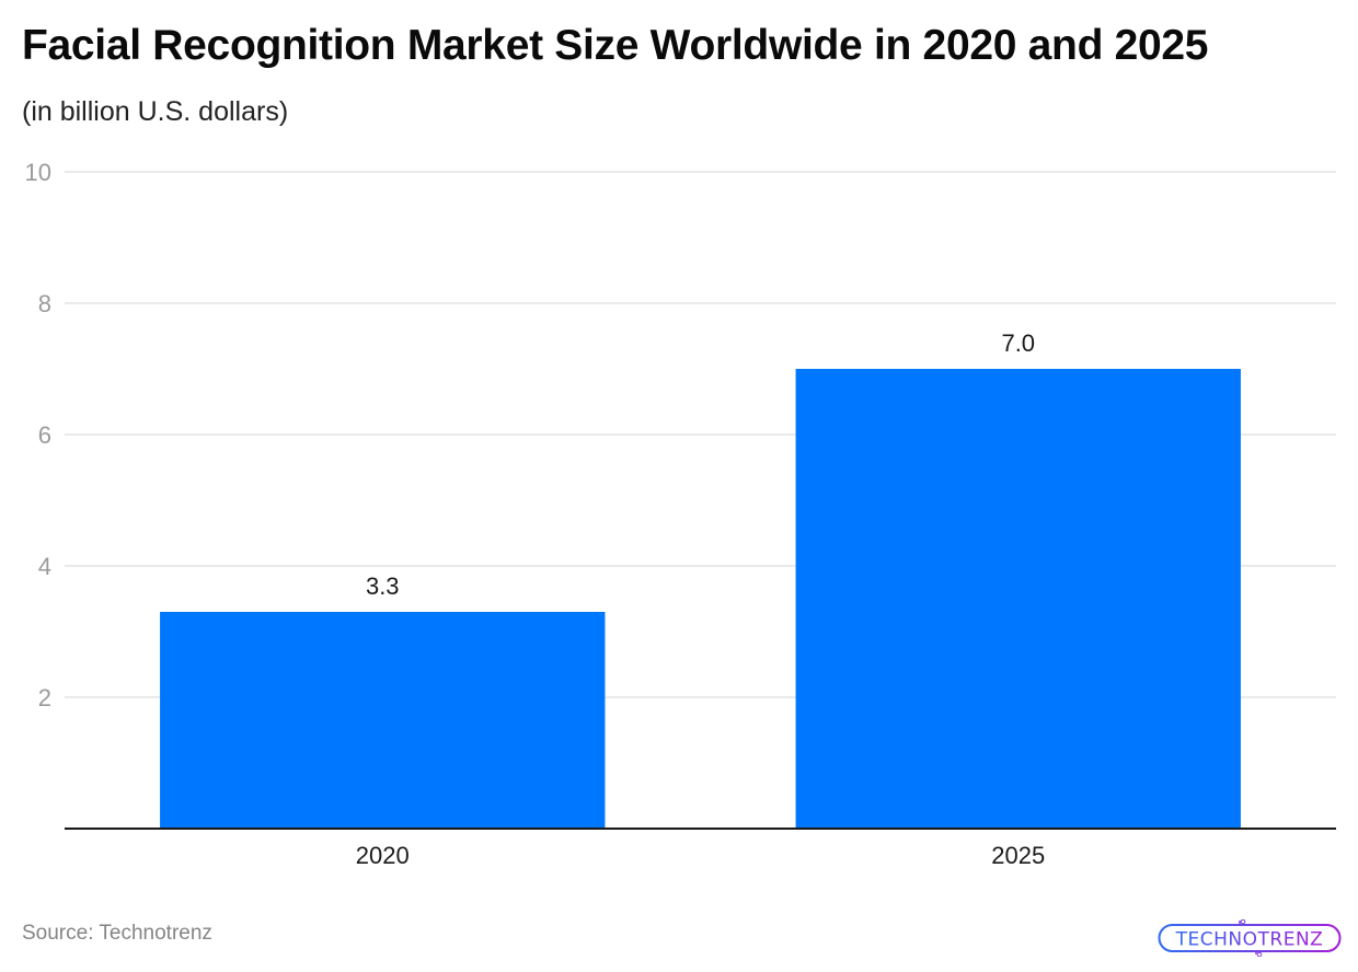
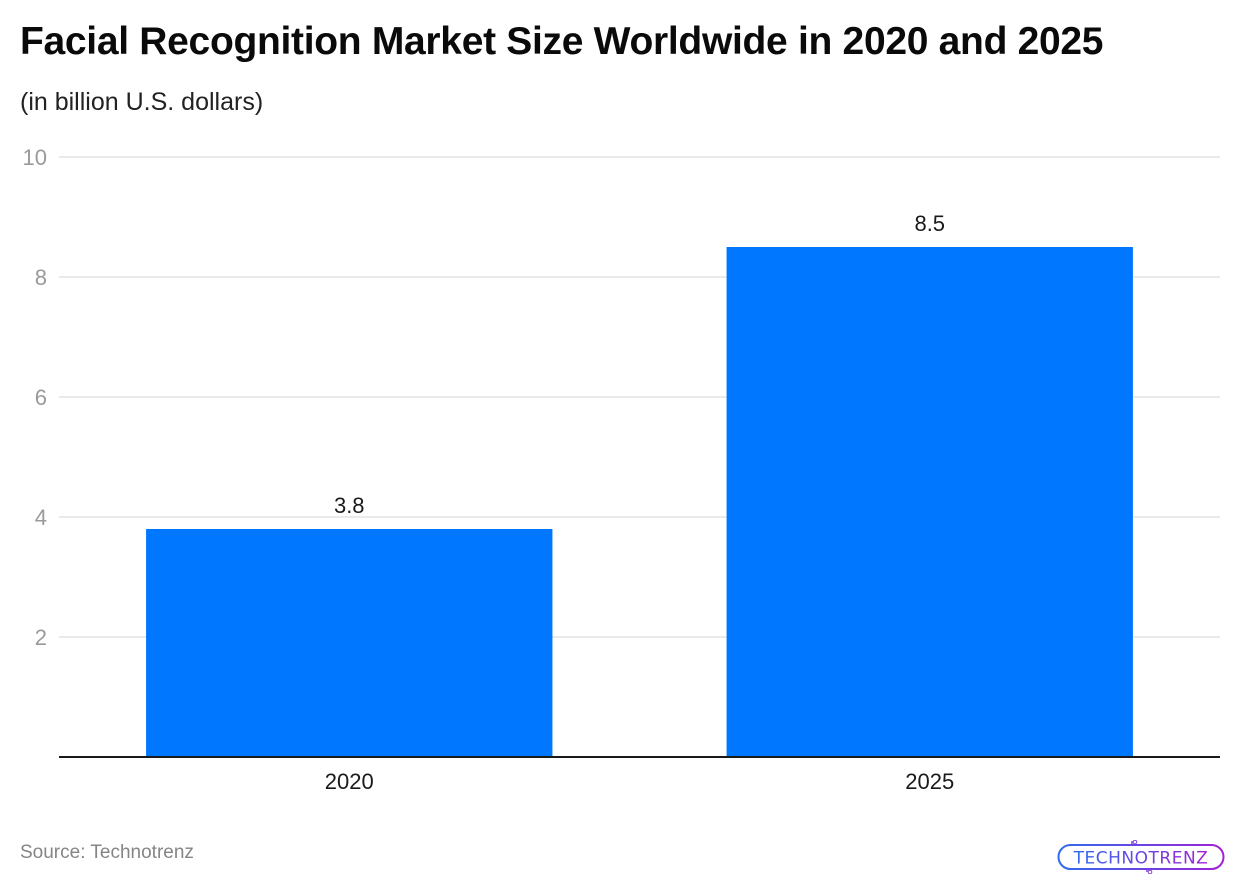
2020: 3.3 -> 3.8
2025: 7.0 -> 8.5
